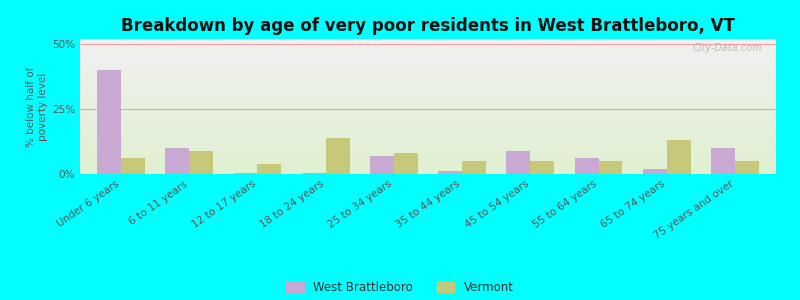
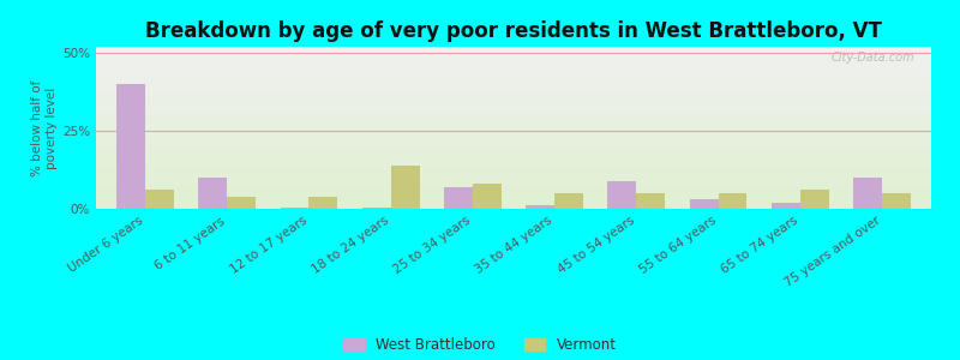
Vermont/6 to 11 years: 9% -> 4%
West Brattleboro/55 to 64 years: 6.0% -> 3.0%
Vermont/65 to 74 years: 13% -> 6%
